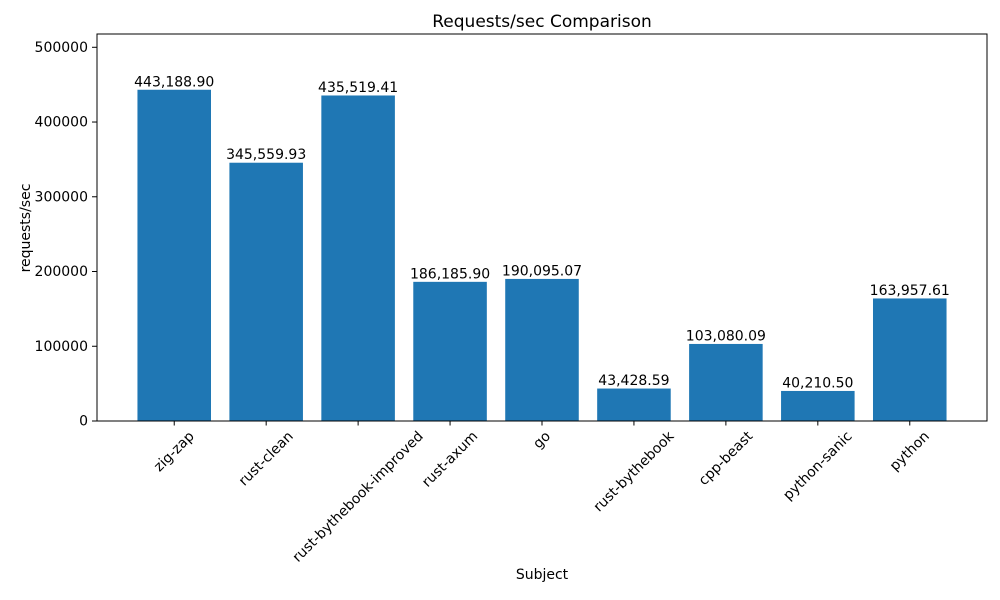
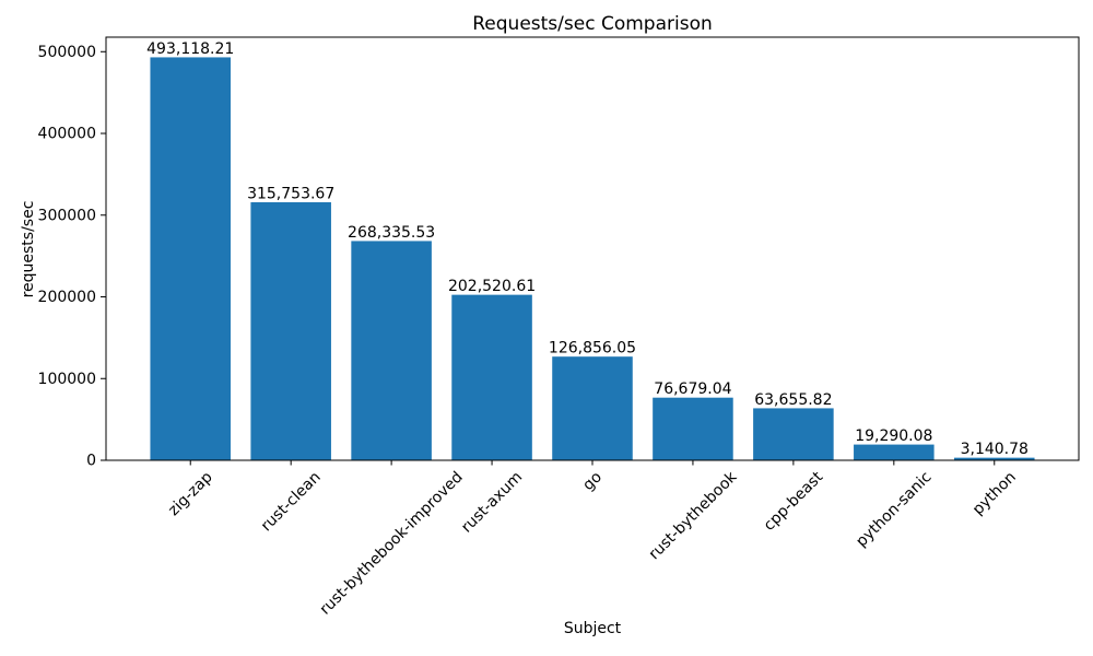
zig-zap: 443,188.90 -> 493,118.21
rust-clean: 345,559.93 -> 315,753.67
rust-bythebook-improved: 435,519.41 -> 268,335.53
rust-axum: 186,185.90 -> 202,520.61
go: 190,095.07 -> 126,856.05
rust-bythebook: 43,428.59 -> 76,679.04
cpp-beast: 103,080.09 -> 63,655.82
python-sanic: 40,210.50 -> 19,290.08
python: 163,957.61 -> 3,140.78
